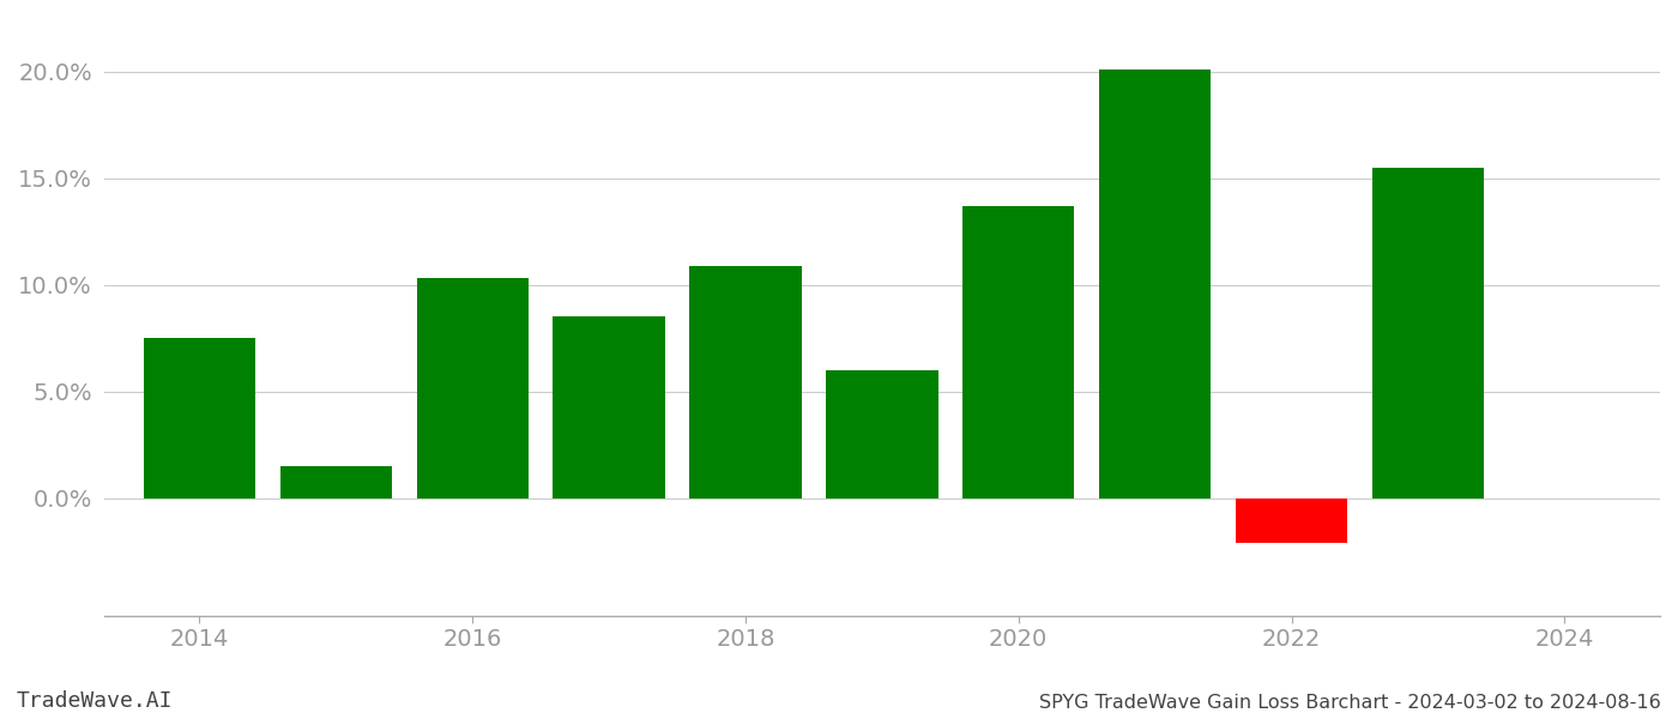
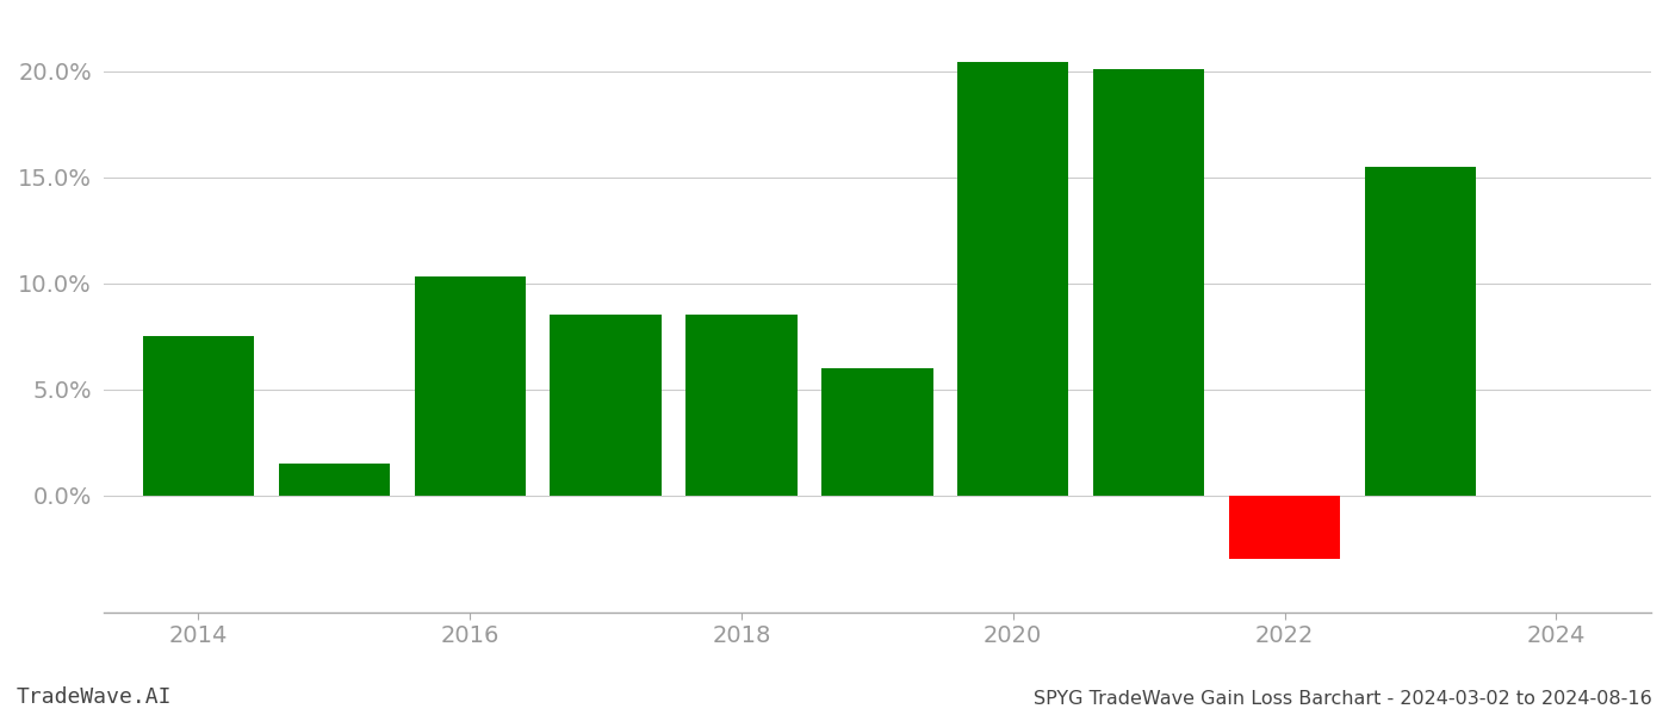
2018: 10.9% -> 8.5%
2020: 13.7% -> 20.4%
2022: -2.1% -> -3.0%
